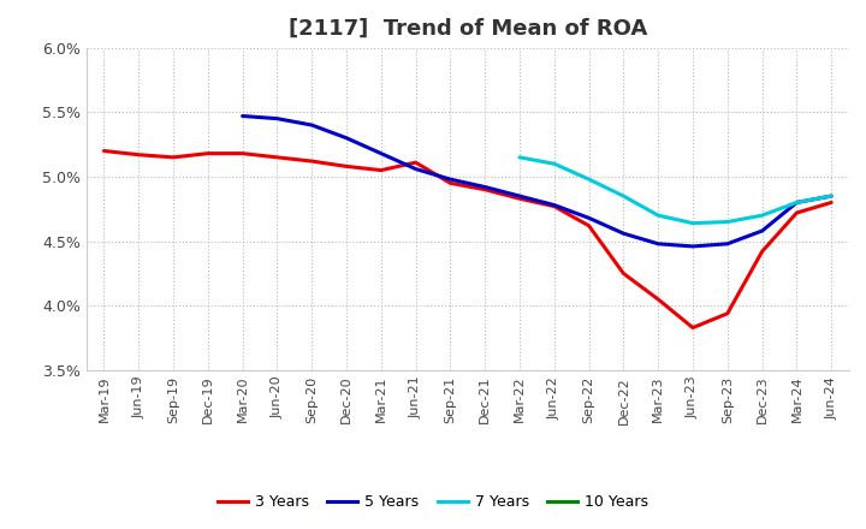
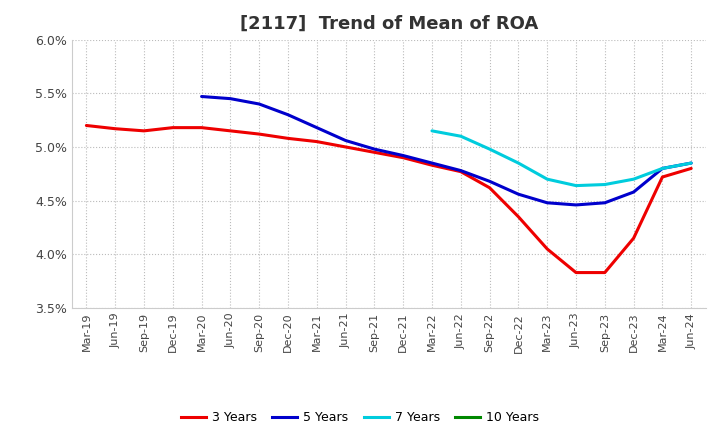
3 Years/Jun-21: 5.11% -> 5.00%
3 Years/Dec-22: 4.25% -> 4.35%
3 Years/Sep-23: 3.94% -> 3.83%
3 Years/Dec-23: 4.42% -> 4.15%
